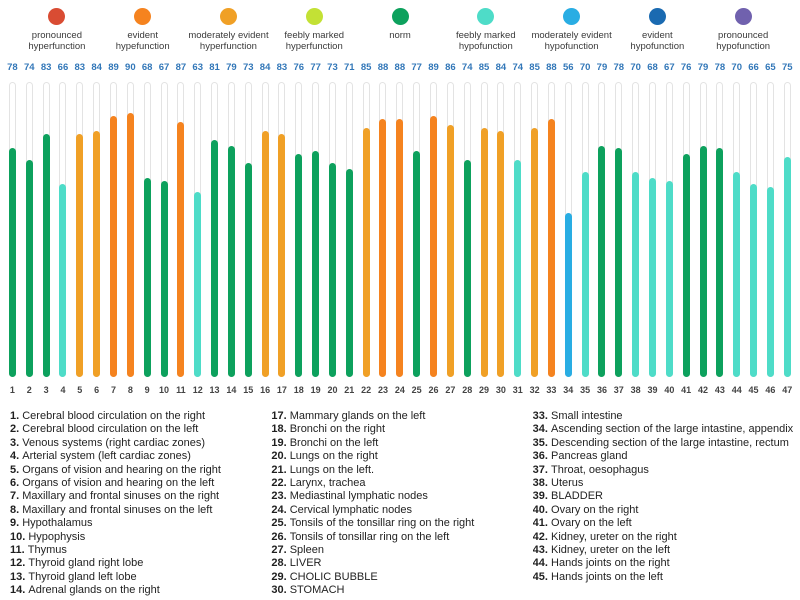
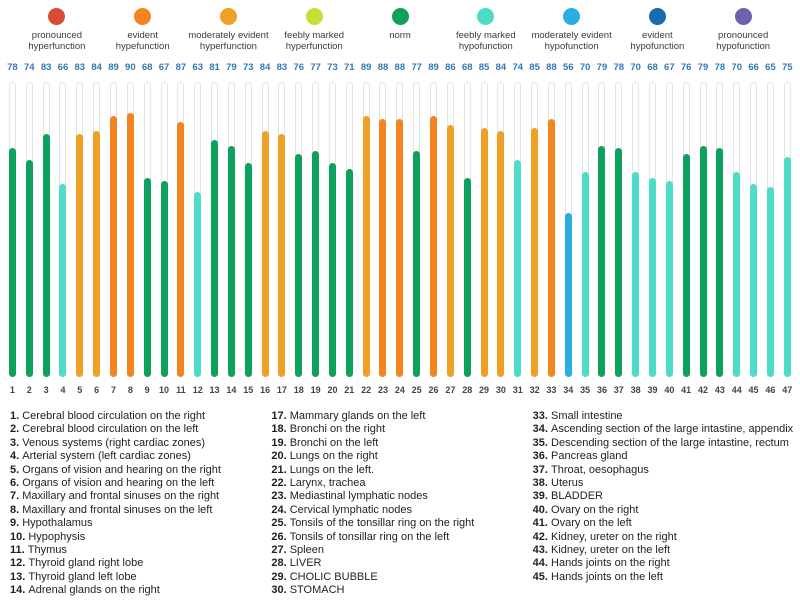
22: 85 -> 89
28: 74 -> 68
